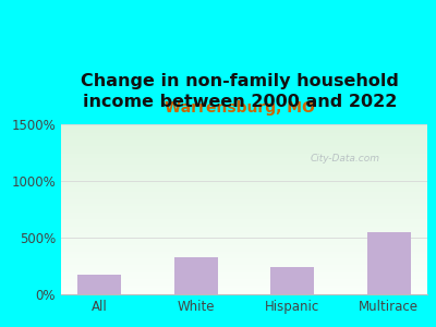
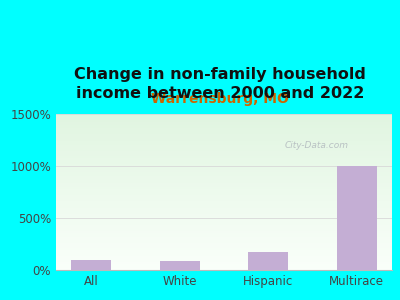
All: 170% -> 100%
White: 330% -> 80%
Hispanic: 240% -> 180%
Multirace: 550% -> 1000%
